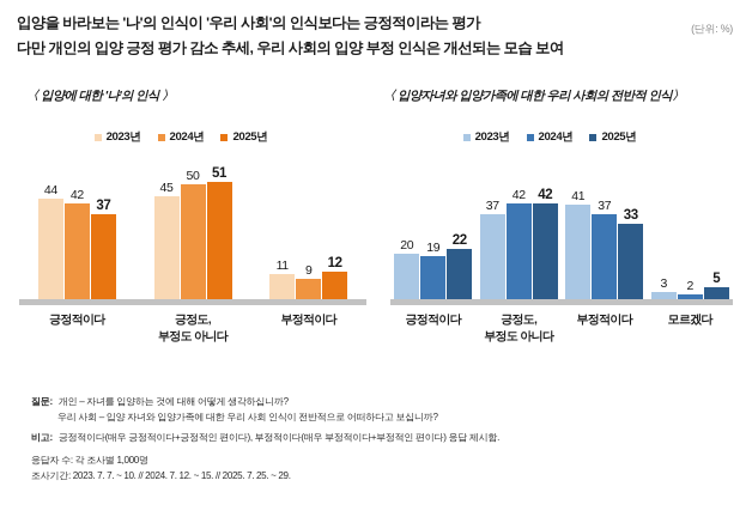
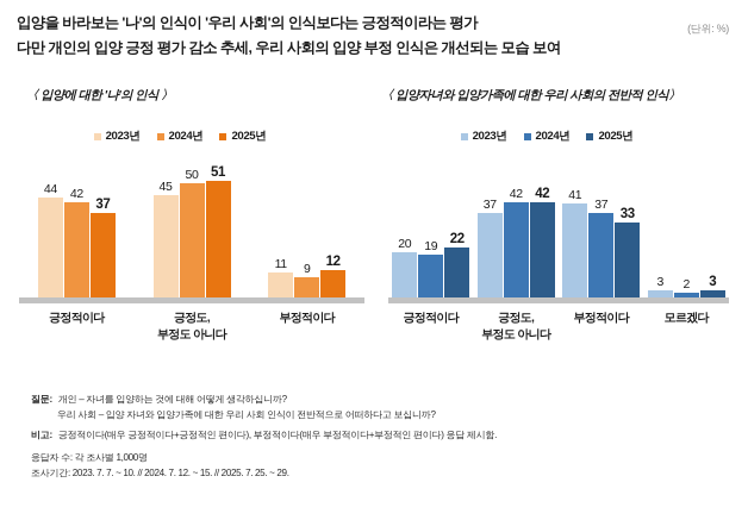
〈 입양자녀와 입양가족에 대한 우리 사회의 전반적 인식〉/2025년/모르겠다: 5 -> 3
